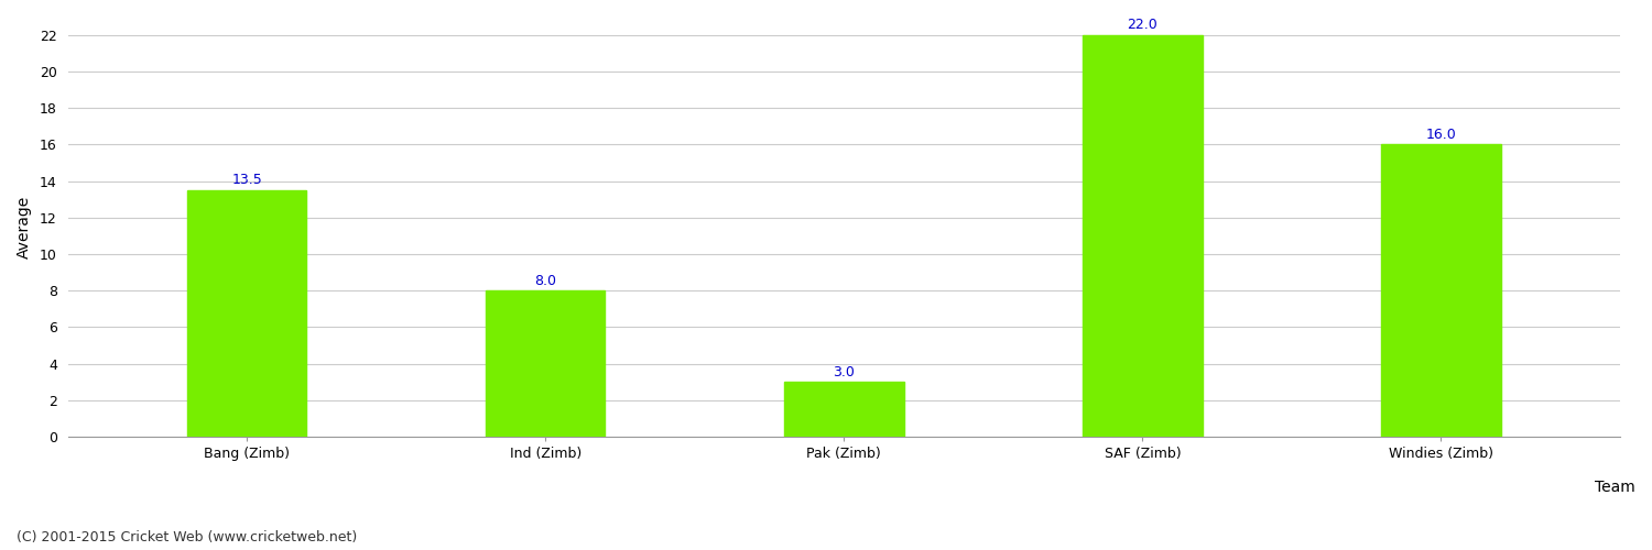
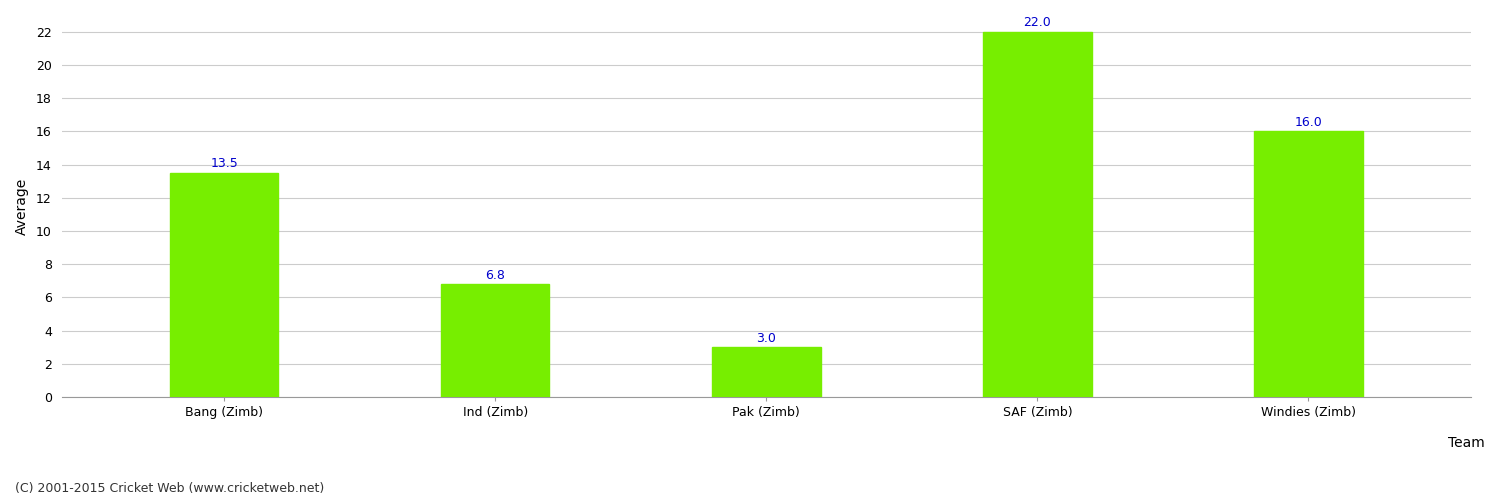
Ind (Zimb): 8.0 -> 6.8
